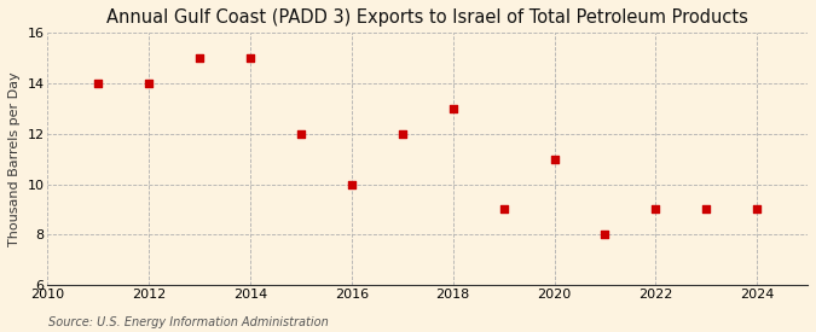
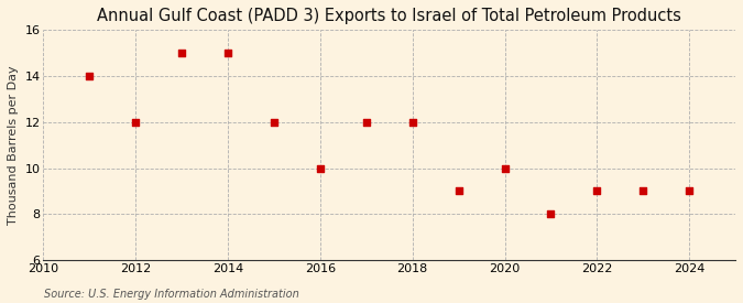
2012: 14 -> 12
2018: 13 -> 12
2020: 11 -> 10
